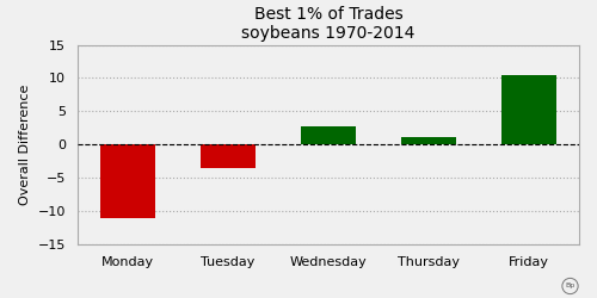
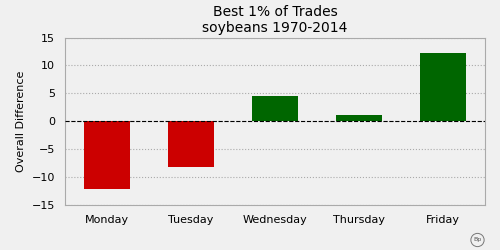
Monday: -11.0 -> -12.2
Tuesday: -3.5 -> -8.2
Wednesday: 2.7 -> 4.6
Friday: 10.4 -> 12.2
